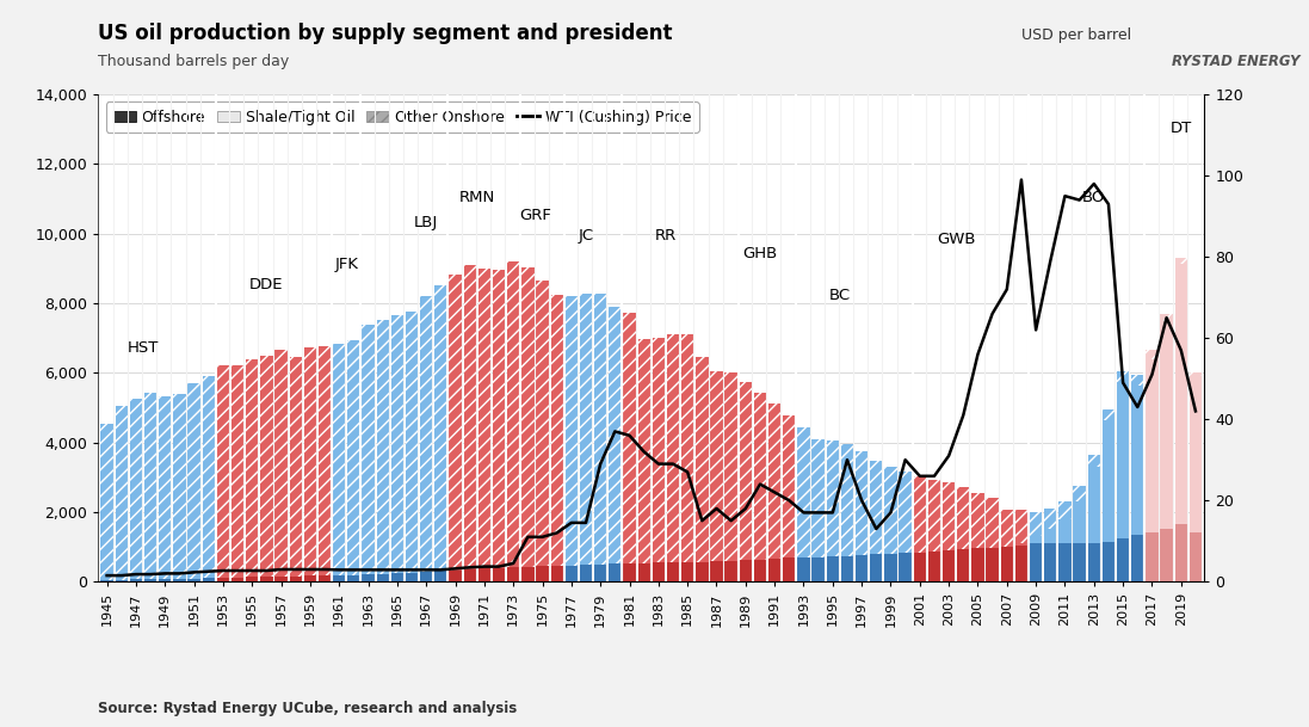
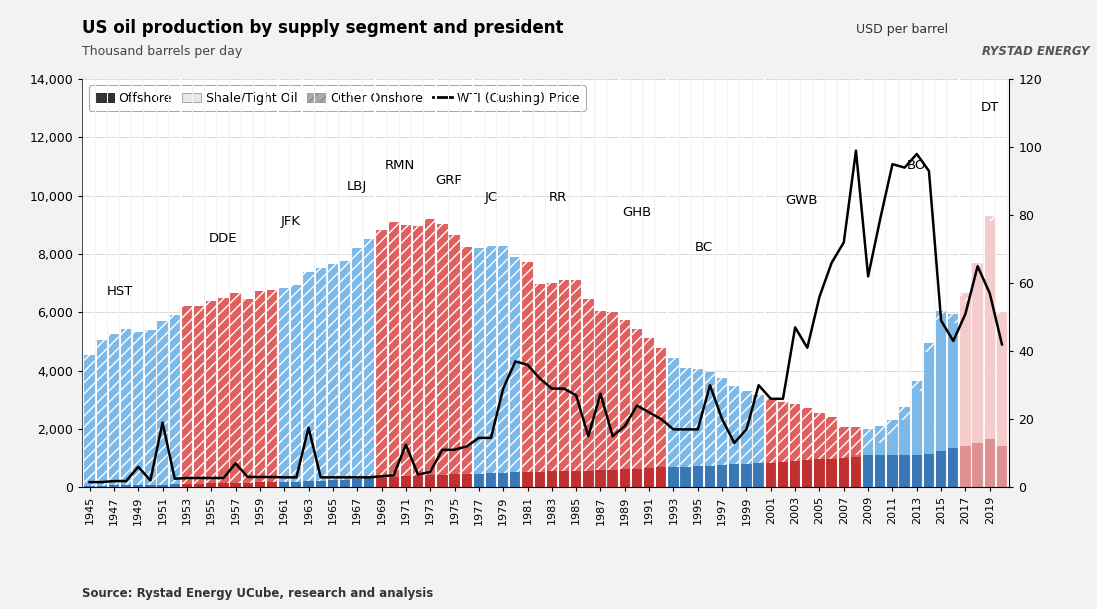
WTI (Cushing) Price/1949: 2.0 -> 6.0
WTI (Cushing) Price/1951: 2.3 -> 19.0
WTI (Cushing) Price/1957: 3.0 -> 7.0
WTI (Cushing) Price/1963: 2.9 -> 17.5
WTI (Cushing) Price/1971: 3.7 -> 12.5
WTI (Cushing) Price/1987: 18.0 -> 27.5
WTI (Cushing) Price/2003: 31.0 -> 47.0
